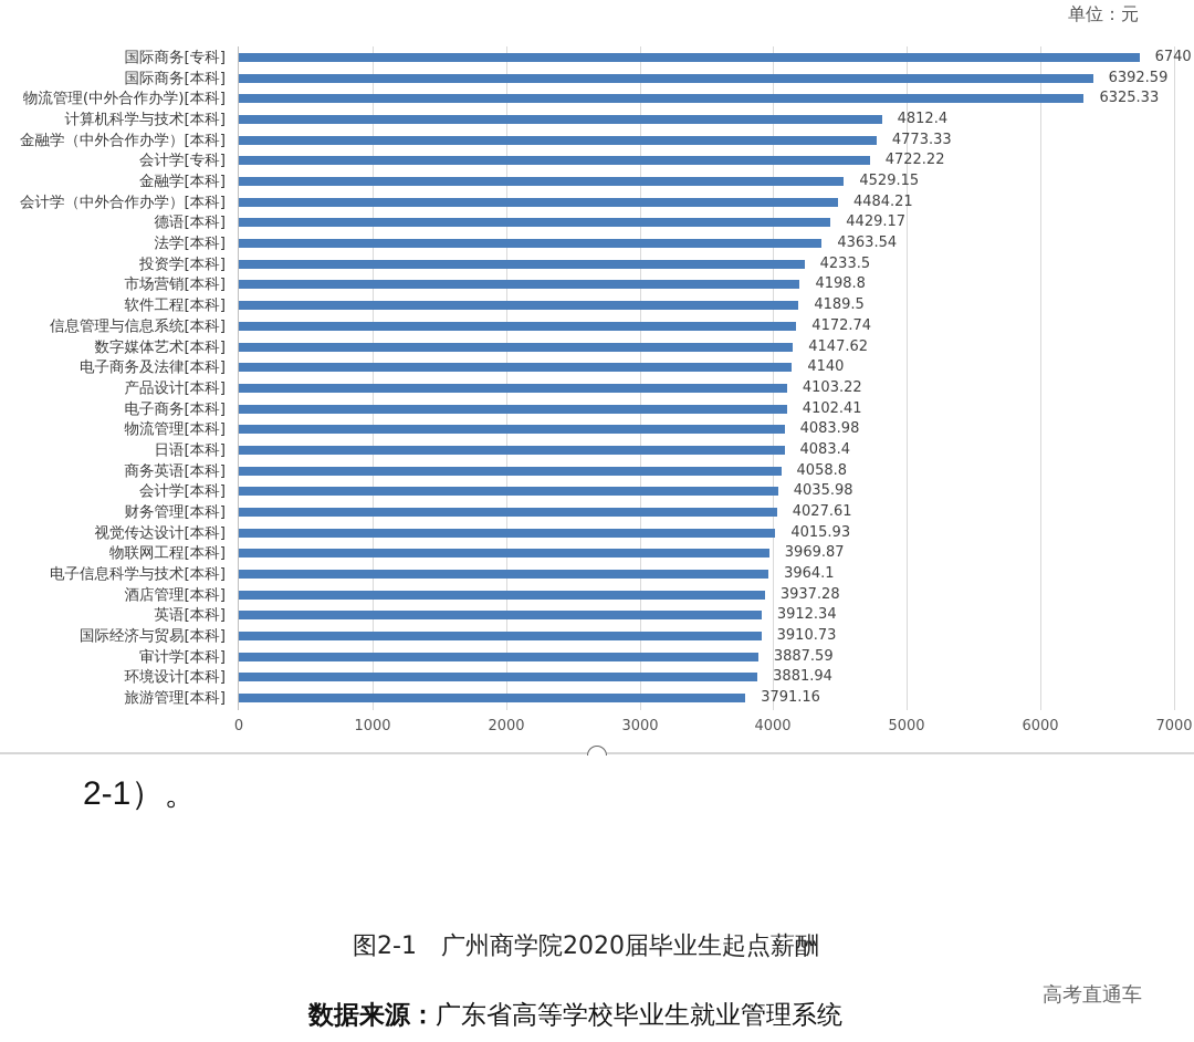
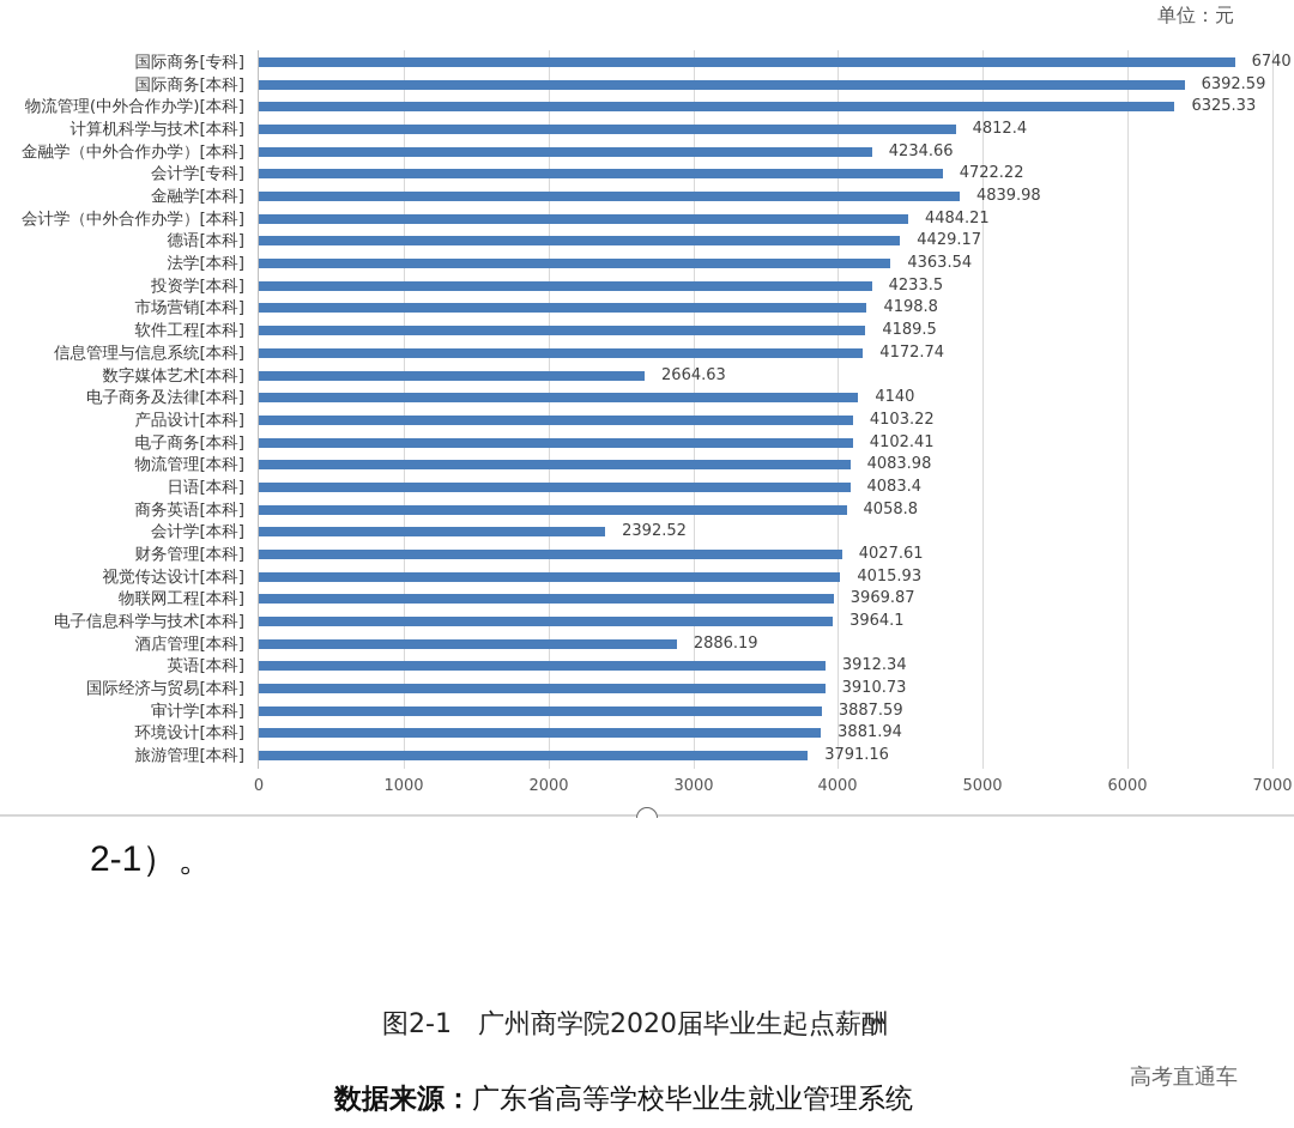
金融学（中外合作办学）[本科]: 4773.33 -> 4234.66
金融学[本科]: 4529.15 -> 4839.98
数字媒体艺术[本科]: 4147.62 -> 2664.63
会计学[本科]: 4035.98 -> 2392.52
酒店管理[本科]: 3937.28 -> 2886.19
